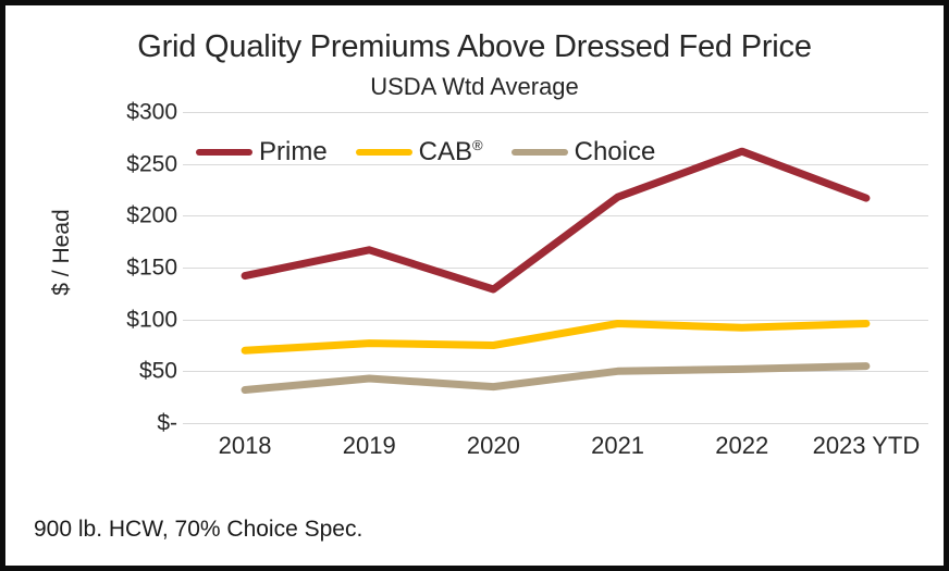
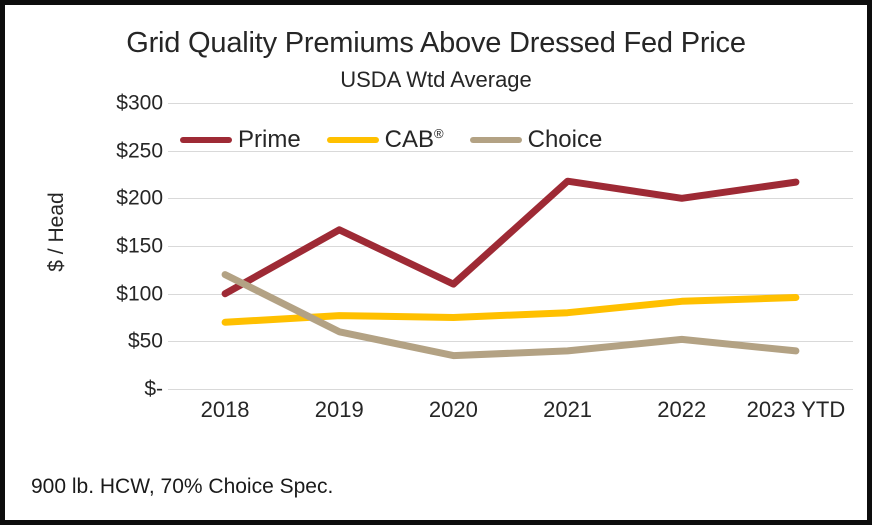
Prime/2018: $140 -> $100
Choice/2018: $30 -> $120
Choice/2019: $40 -> $60
Prime/2020: $130 -> $110
CAB®/2021: $100 -> $80
Choice/2021: $50 -> $40
Prime/2022: $260 -> $200
Choice/2023 YTD: $60 -> $40
